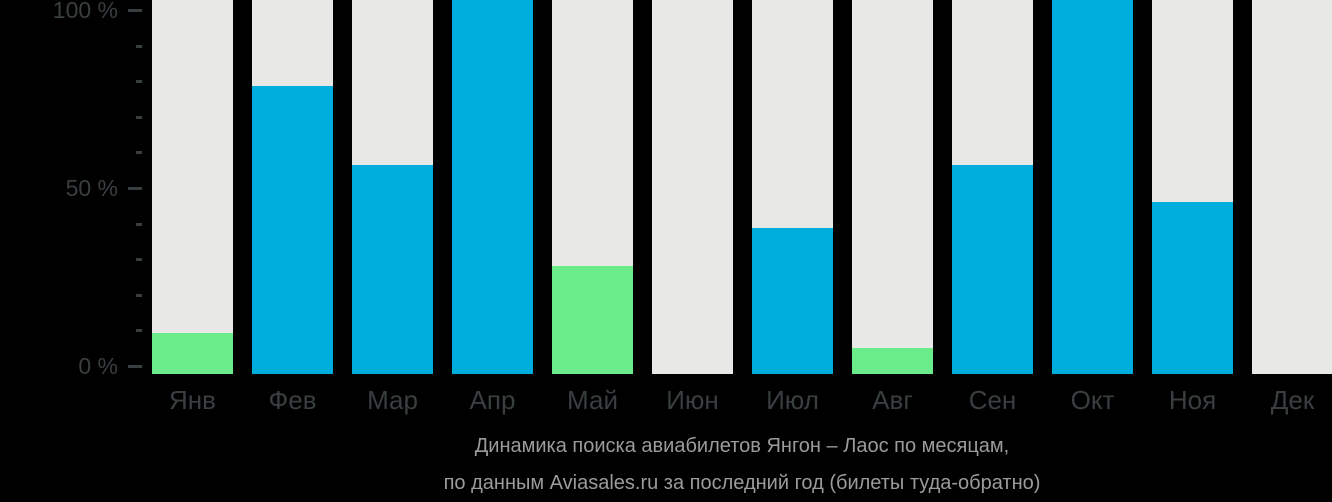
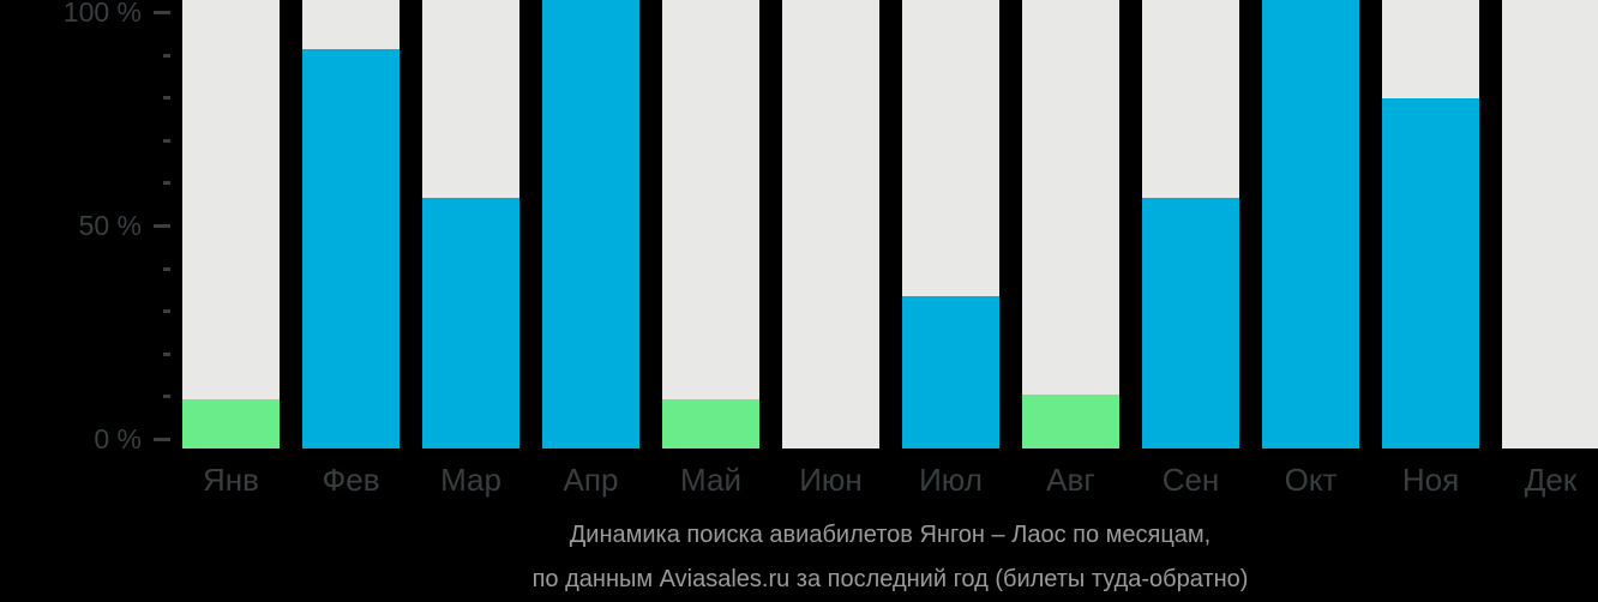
Фев: 77% -> 89%
Май: 29% -> 11%
Июл: 39% -> 34%
Авг: 7% -> 12%
Ноя: 46% -> 78%
